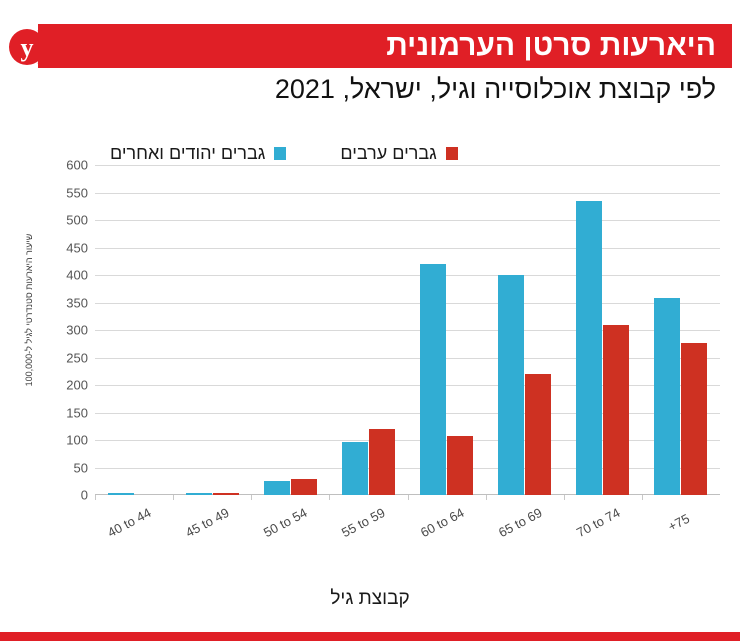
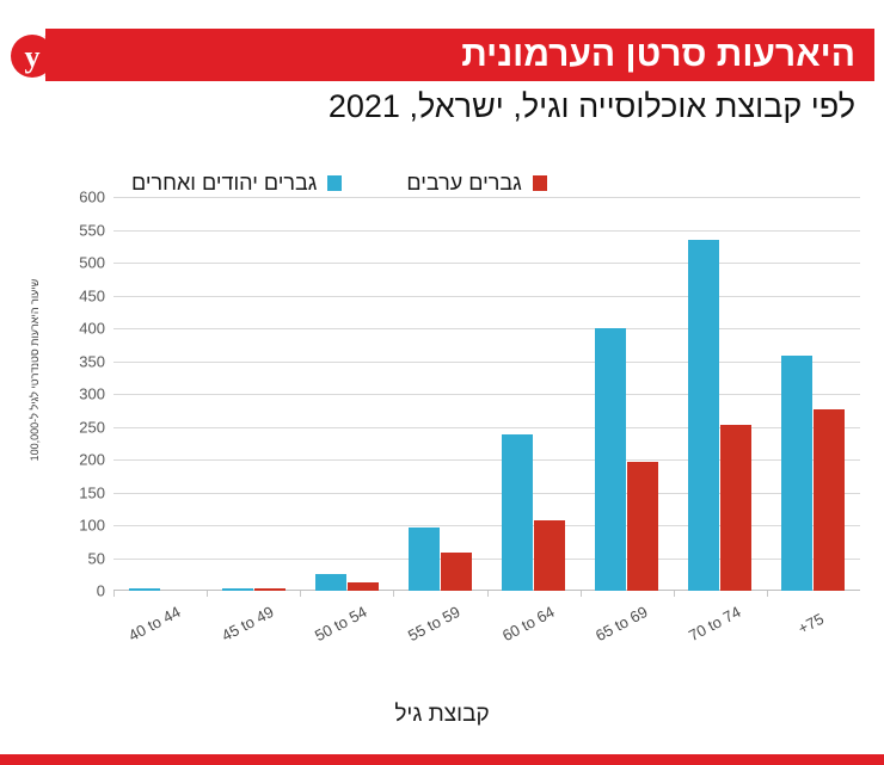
גברים ערבים/50 to 54: 30 -> 10
גברים ערבים/55 to 59: 120 -> 60
גברים יהודים ואחרים/60 to 64: 420 -> 240
גברים ערבים/65 to 69: 220 -> 200
גברים ערבים/70 to 74: 310 -> 250
